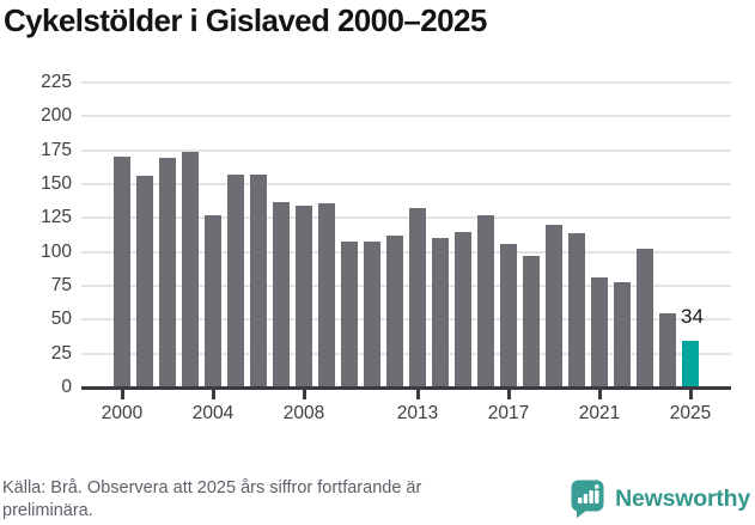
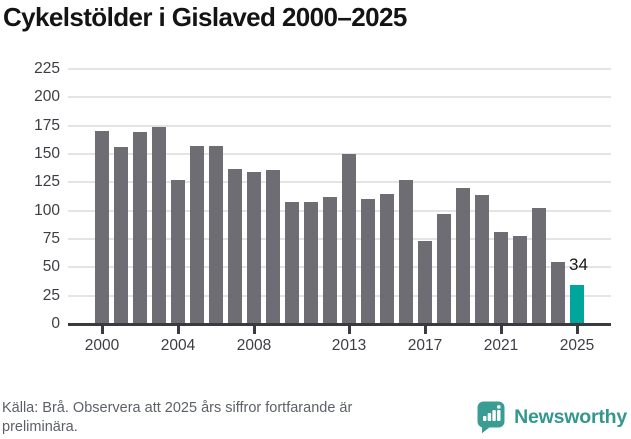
2013: 132 -> 150
2017: 106 -> 73
